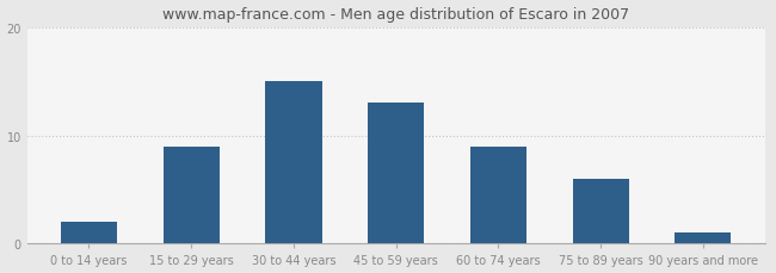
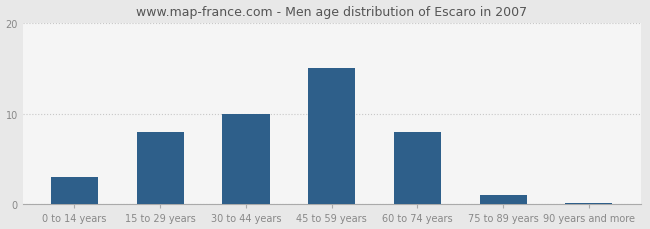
0 to 14 years: 2.0 -> 3.0
15 to 29 years: 9.0 -> 8.0
30 to 44 years: 15.0 -> 10.0
45 to 59 years: 13.0 -> 15.0
60 to 74 years: 9.0 -> 8.0
75 to 89 years: 6.0 -> 1.0
90 years and more: 1.0 -> 0.2
